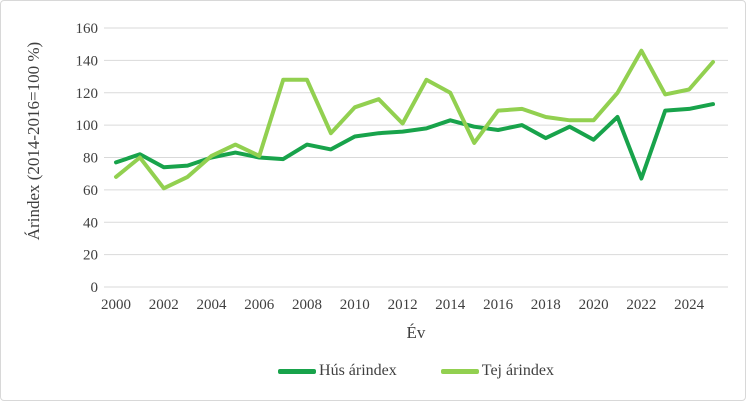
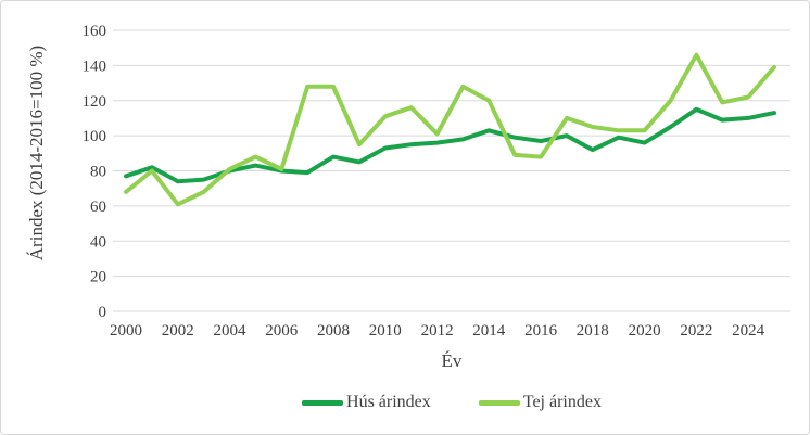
Tej árindex/2016: 109 -> 88
Hús árindex/2020: 91 -> 96
Hús árindex/2022: 67 -> 115
